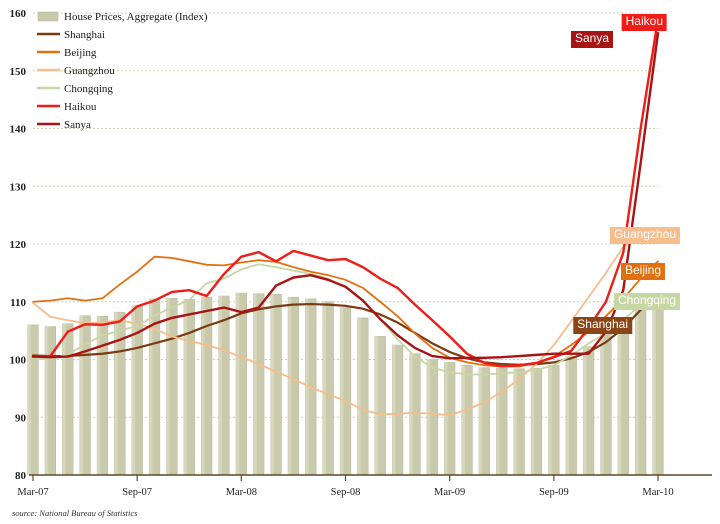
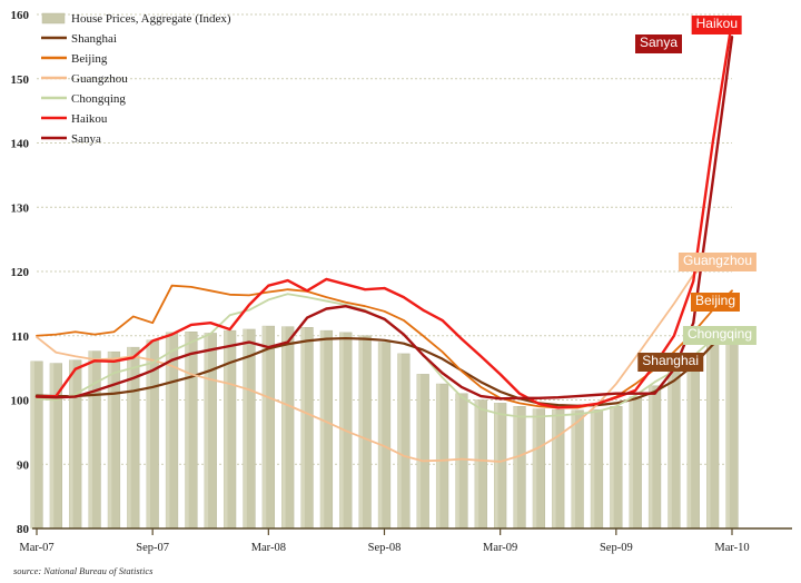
Beijing/Sep-07: 115 -> 112
